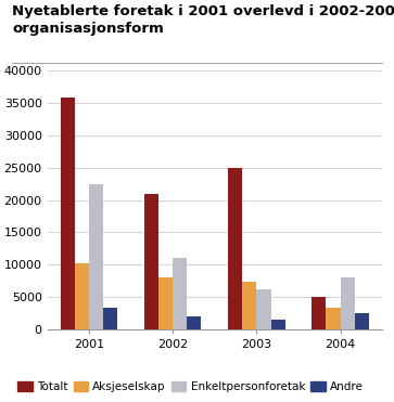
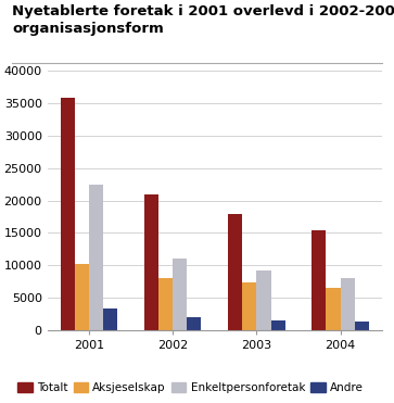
Totalt/2003: 25000 -> 17900
Enkeltpersonforetak/2003: 6200 -> 9300
Totalt/2004: 5000 -> 15400
Aksjeselskap/2004: 3400 -> 6500
Andre/2004: 2600 -> 1400
